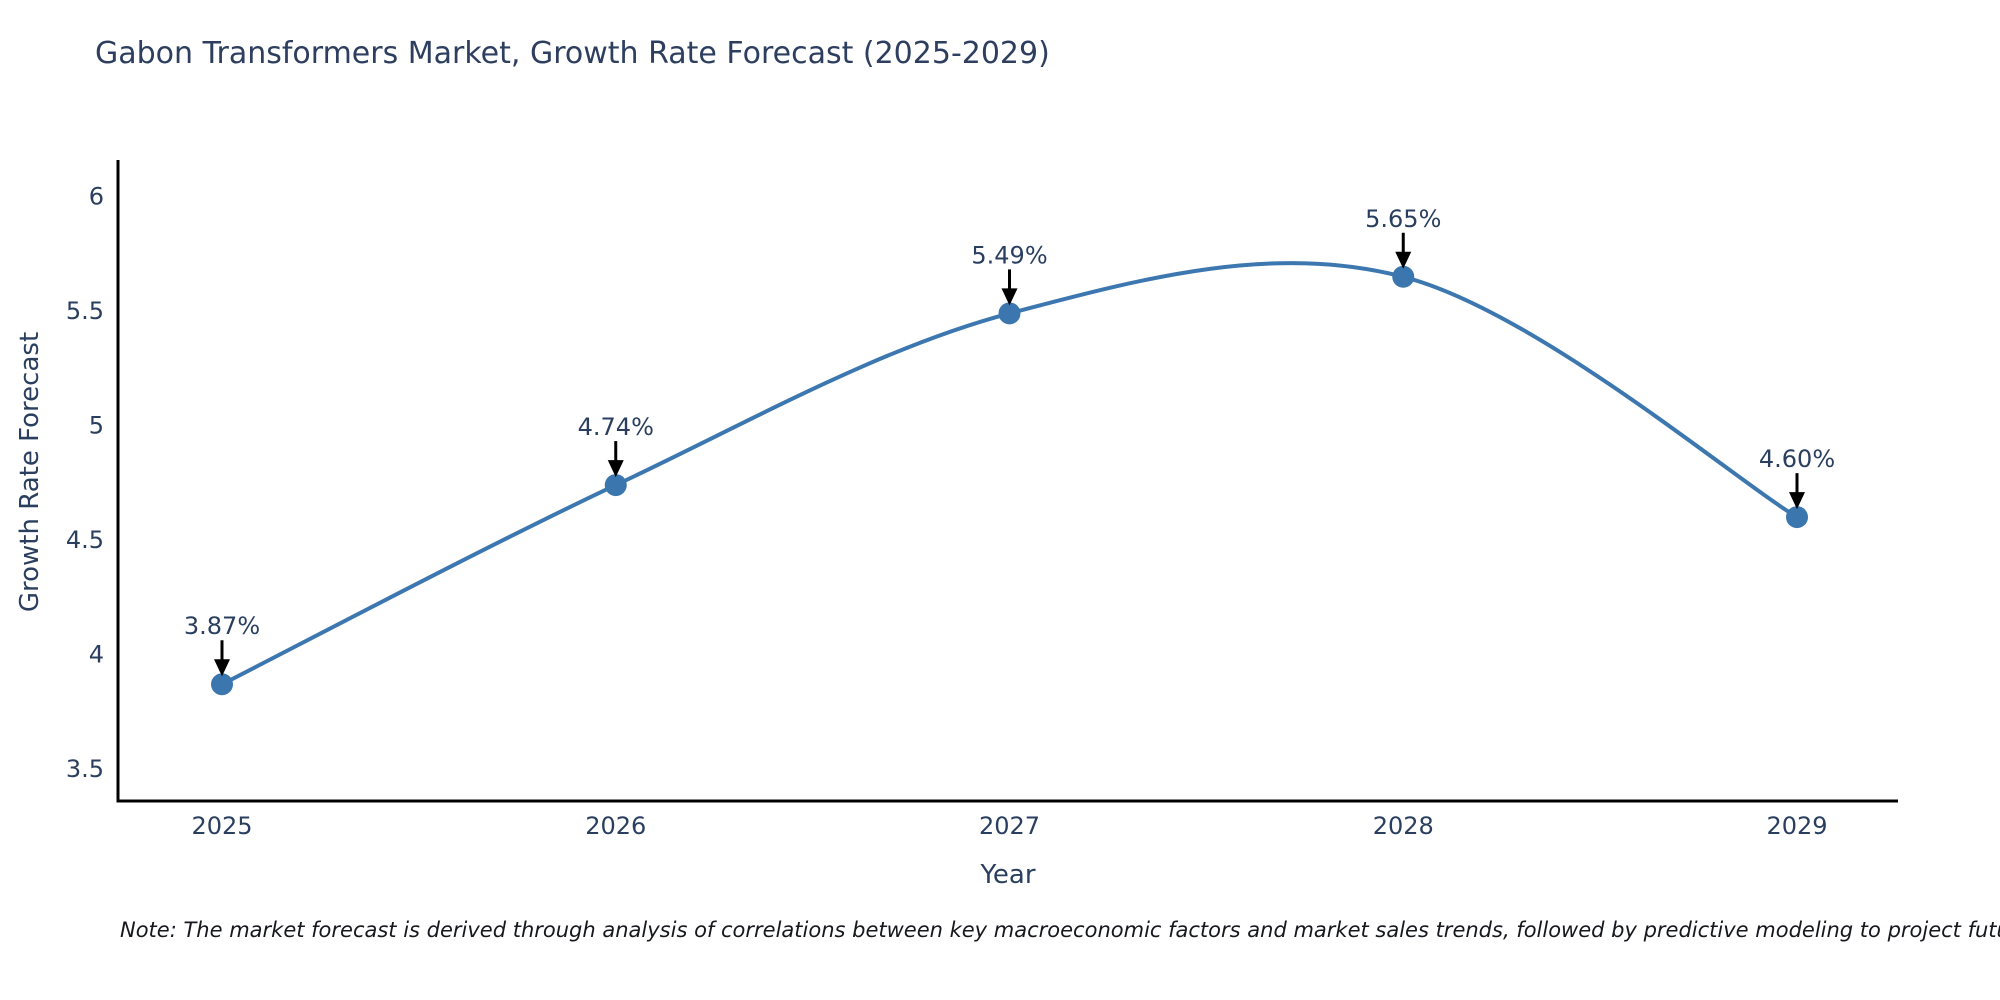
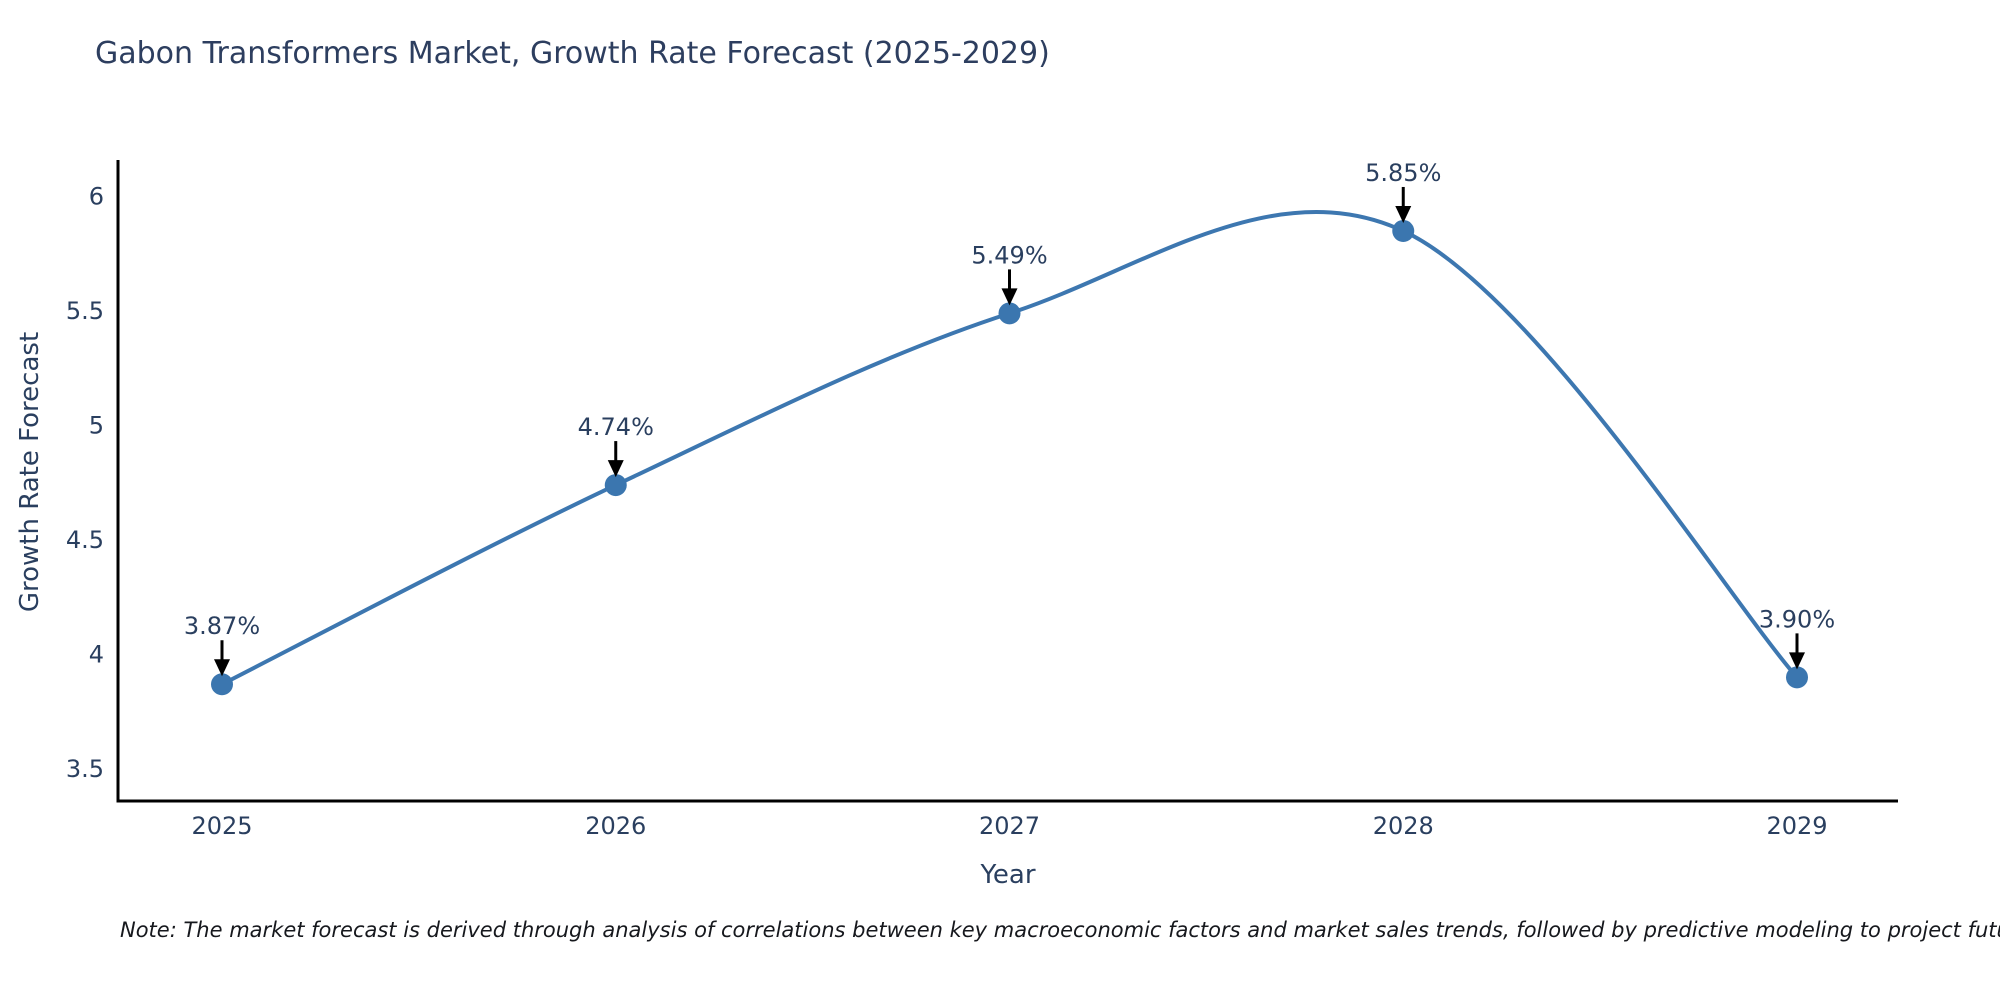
2028: 5.65% -> 5.85%
2029: 4.60% -> 3.90%
